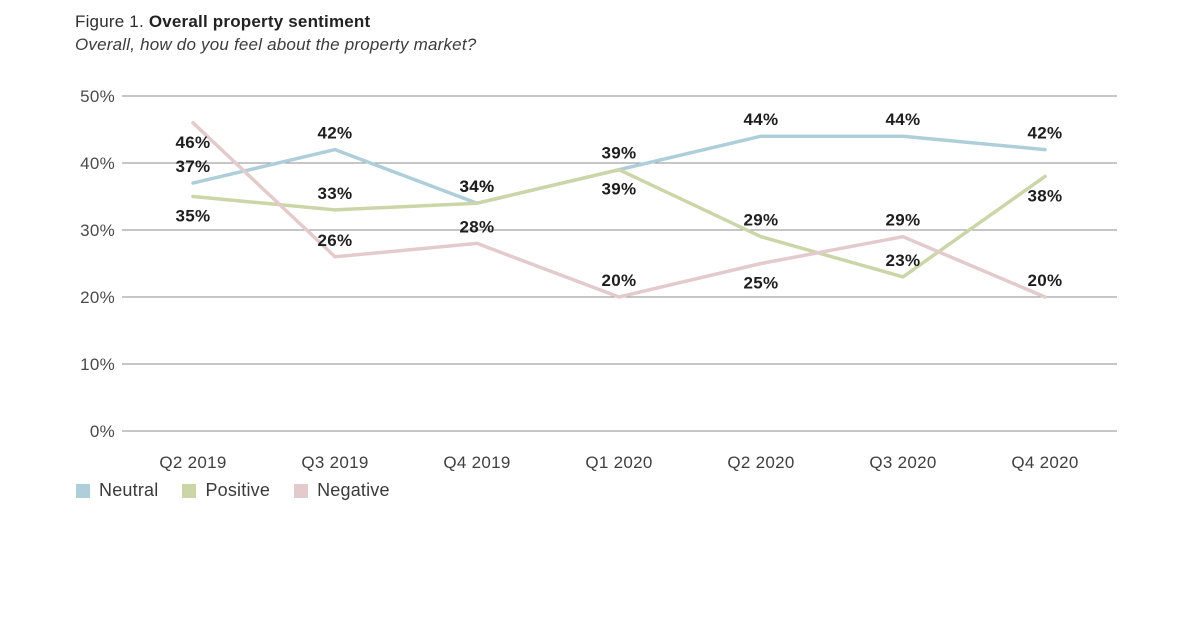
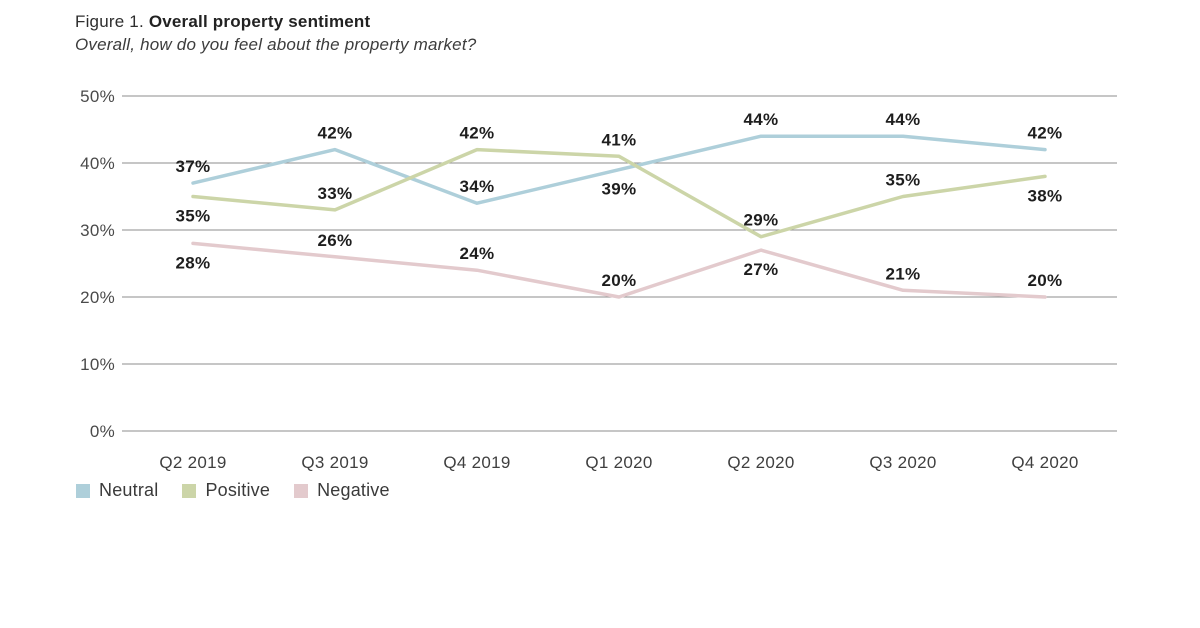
Negative/Q2 2019: 46% -> 28%
Positive/Q4 2019: 34% -> 42%
Negative/Q4 2019: 28% -> 24%
Positive/Q1 2020: 39% -> 41%
Negative/Q2 2020: 25% -> 27%
Positive/Q3 2020: 23% -> 35%
Negative/Q3 2020: 29% -> 21%
